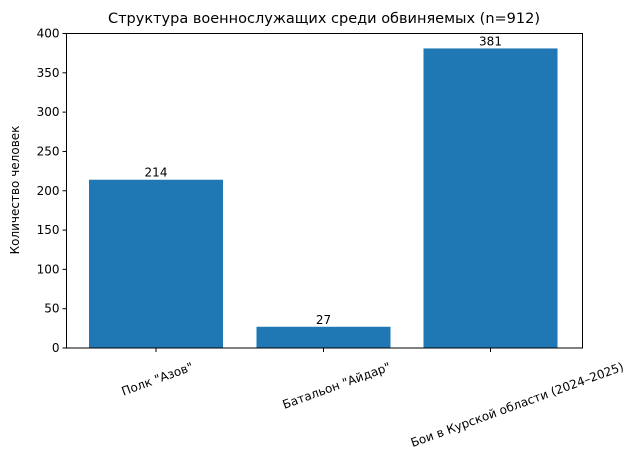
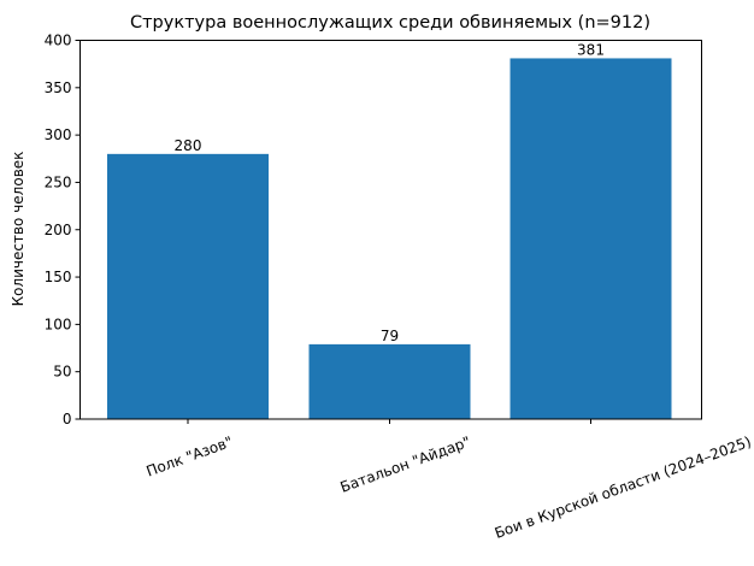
Полк "Азов": 214 -> 280
Батальон "Айдар": 27 -> 79
